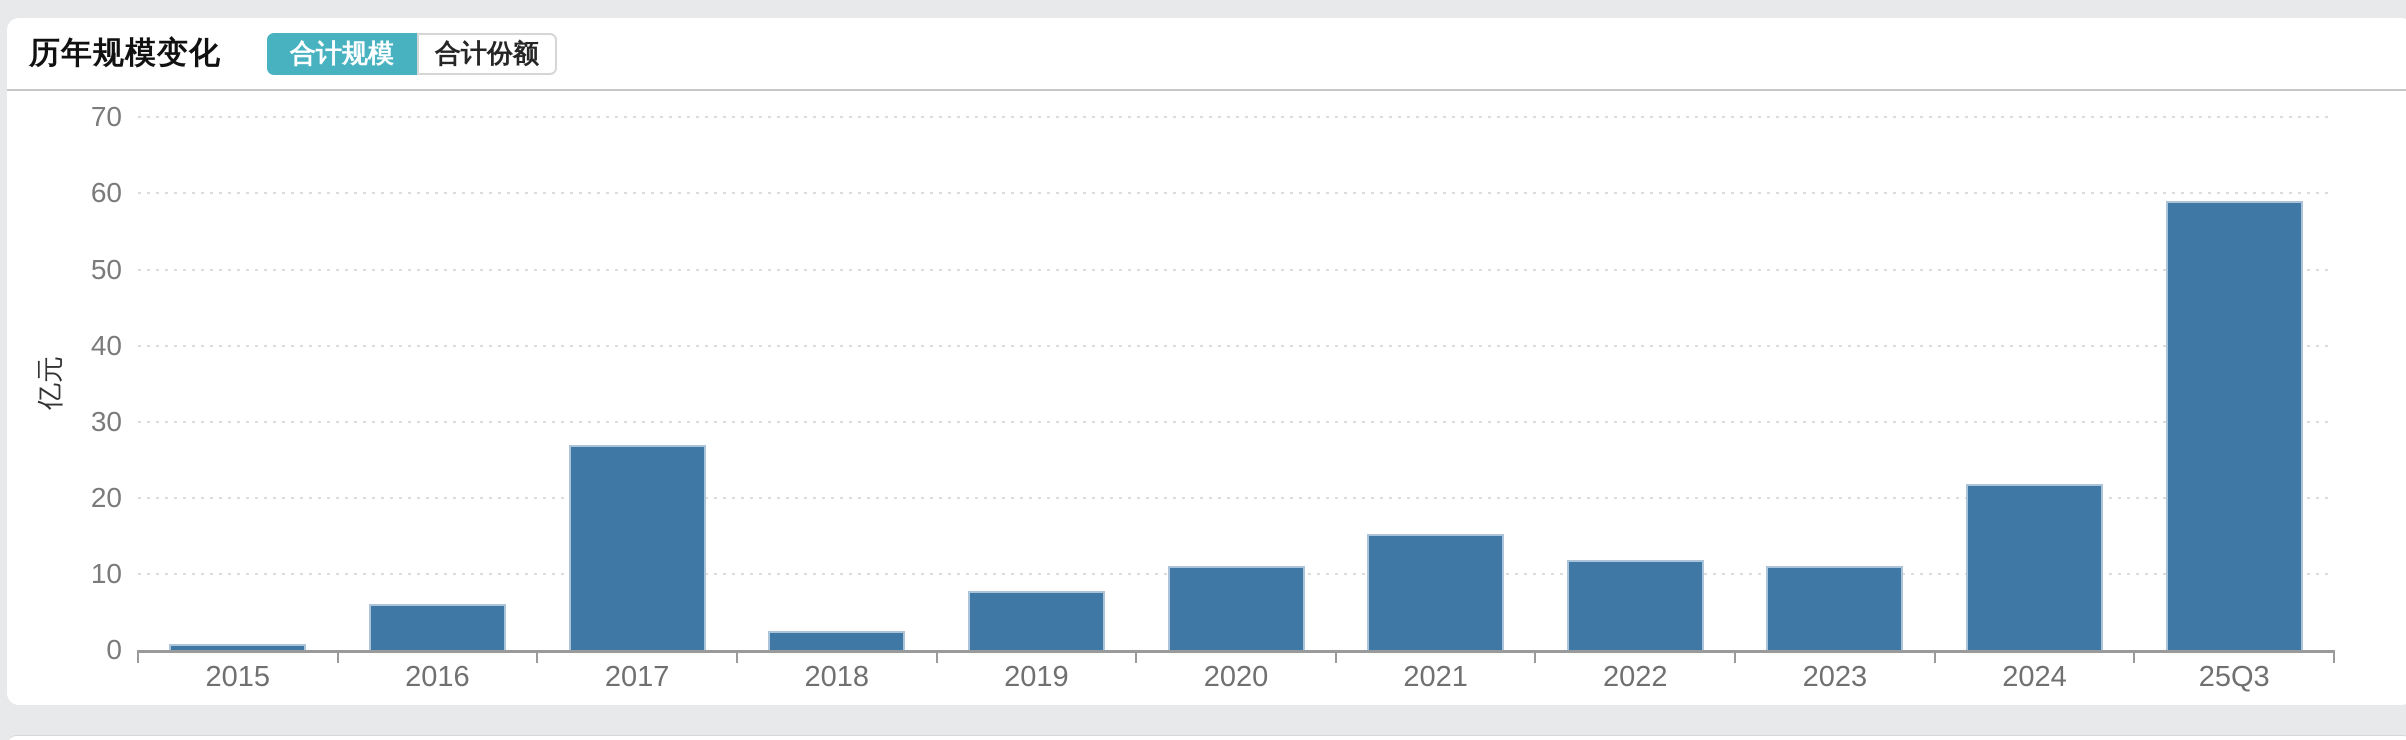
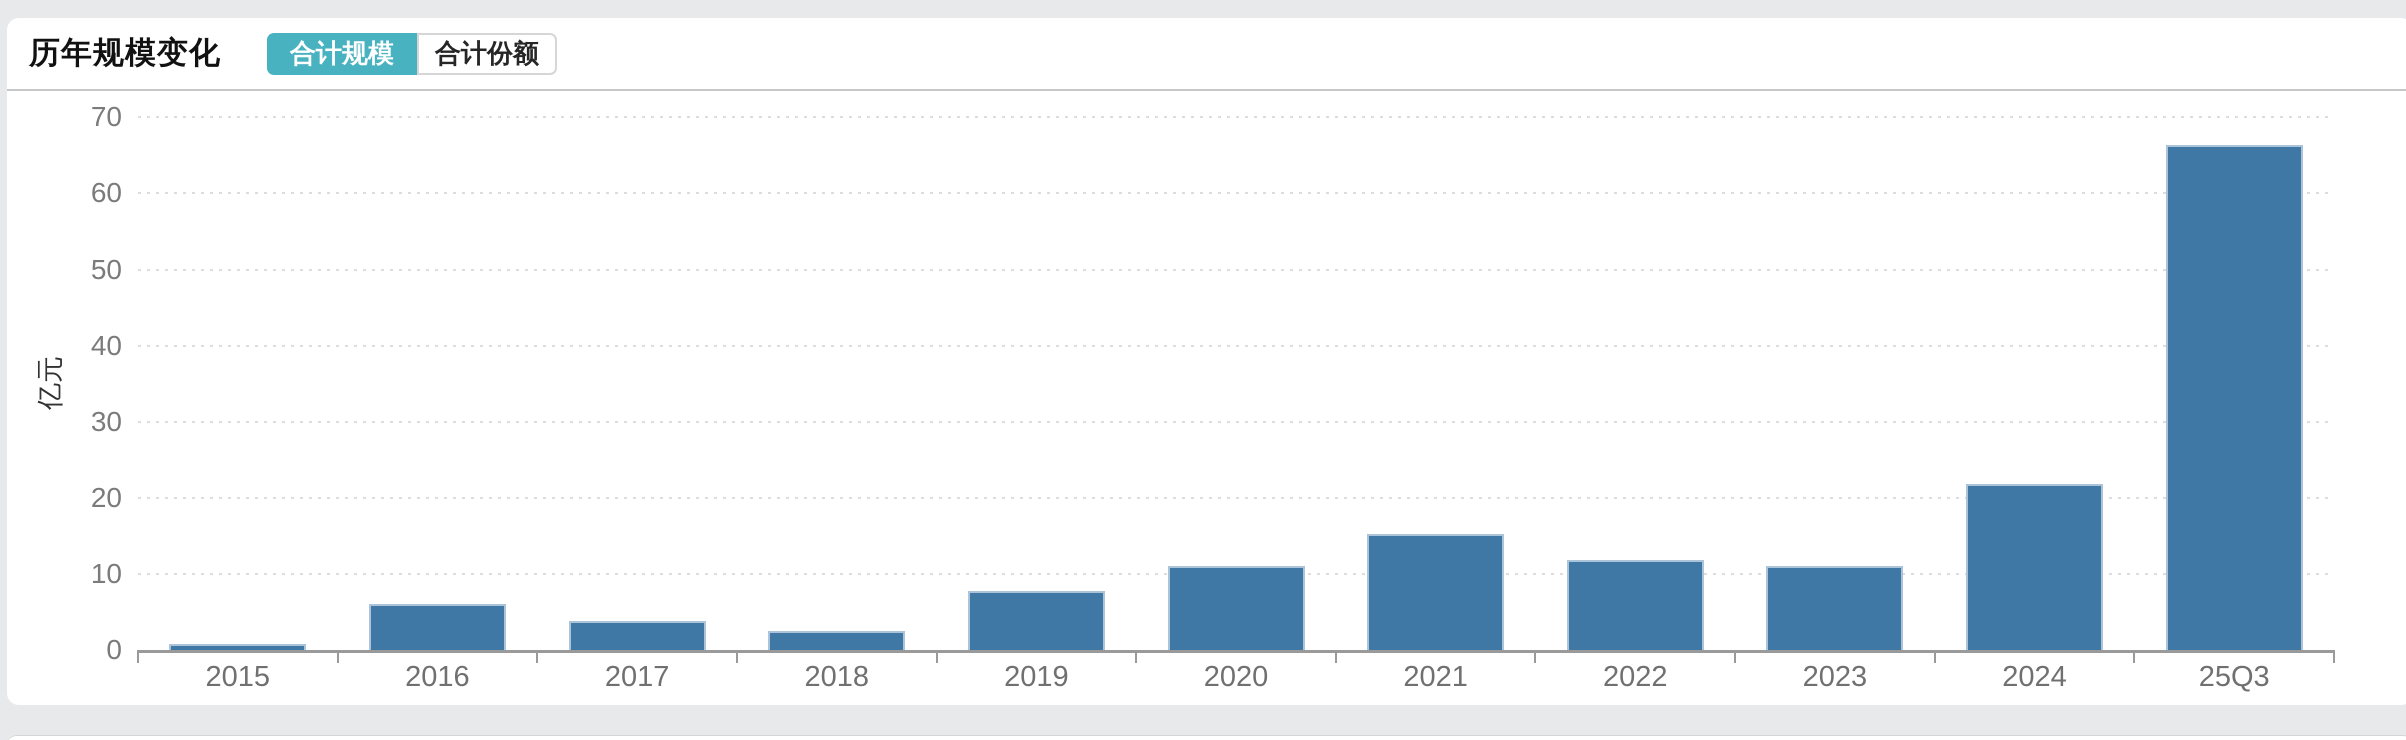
2017: 27 -> 4
25Q3: 59 -> 66
